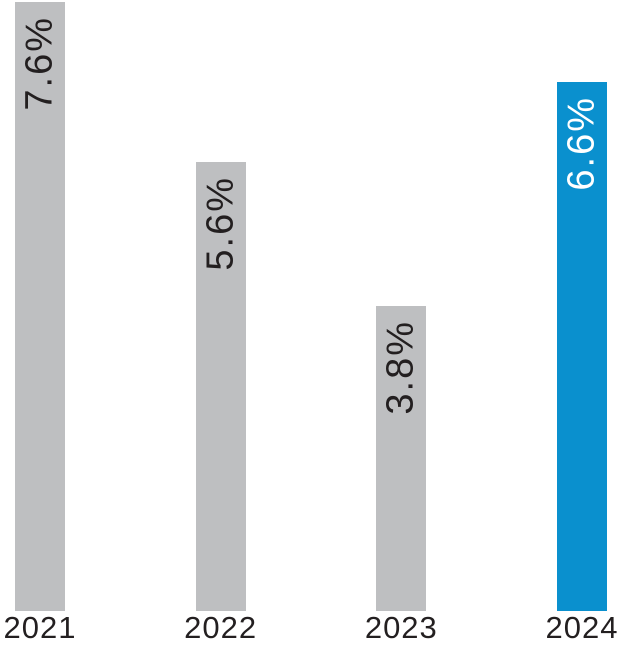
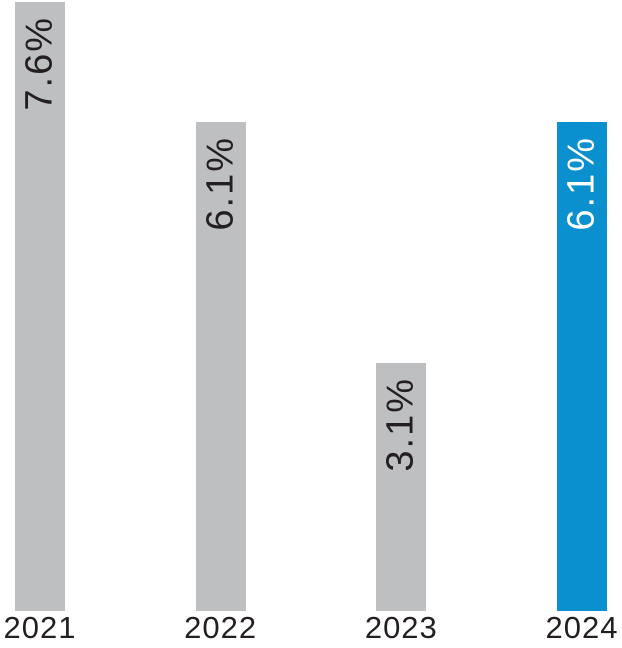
2022: 5.6% -> 6.1%
2023: 3.8% -> 3.1%
2024: 6.6% -> 6.1%
